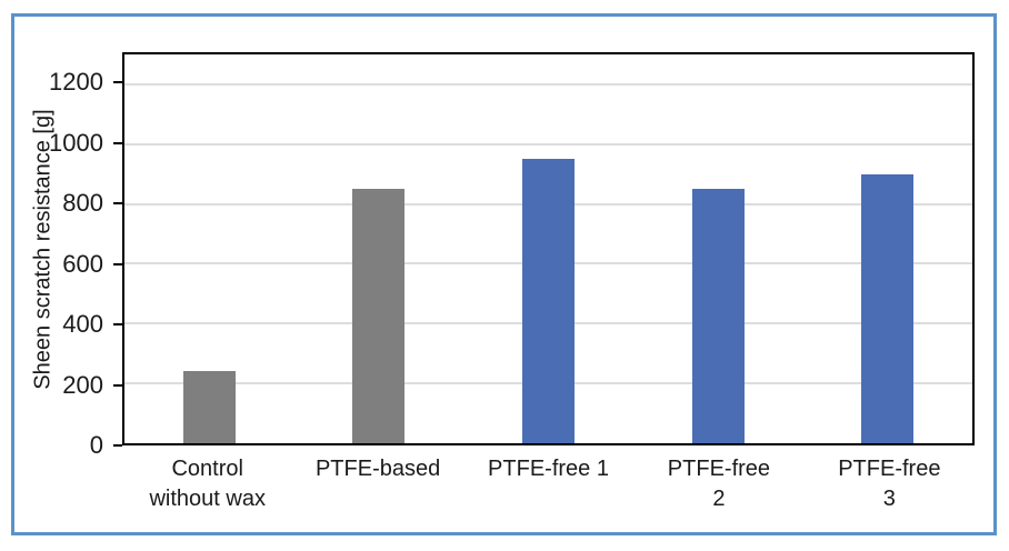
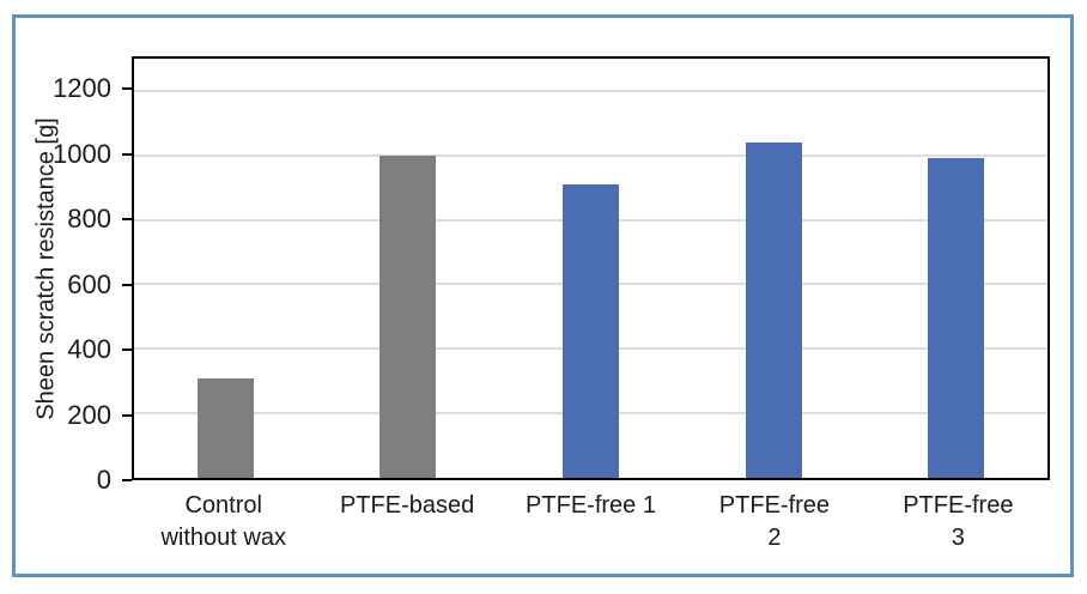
Control without wax: 240 -> 310
PTFE-based: 850 -> 1000
PTFE-free 1: 950 -> 910
PTFE-free 2: 850 -> 1040
PTFE-free 3: 900 -> 990
